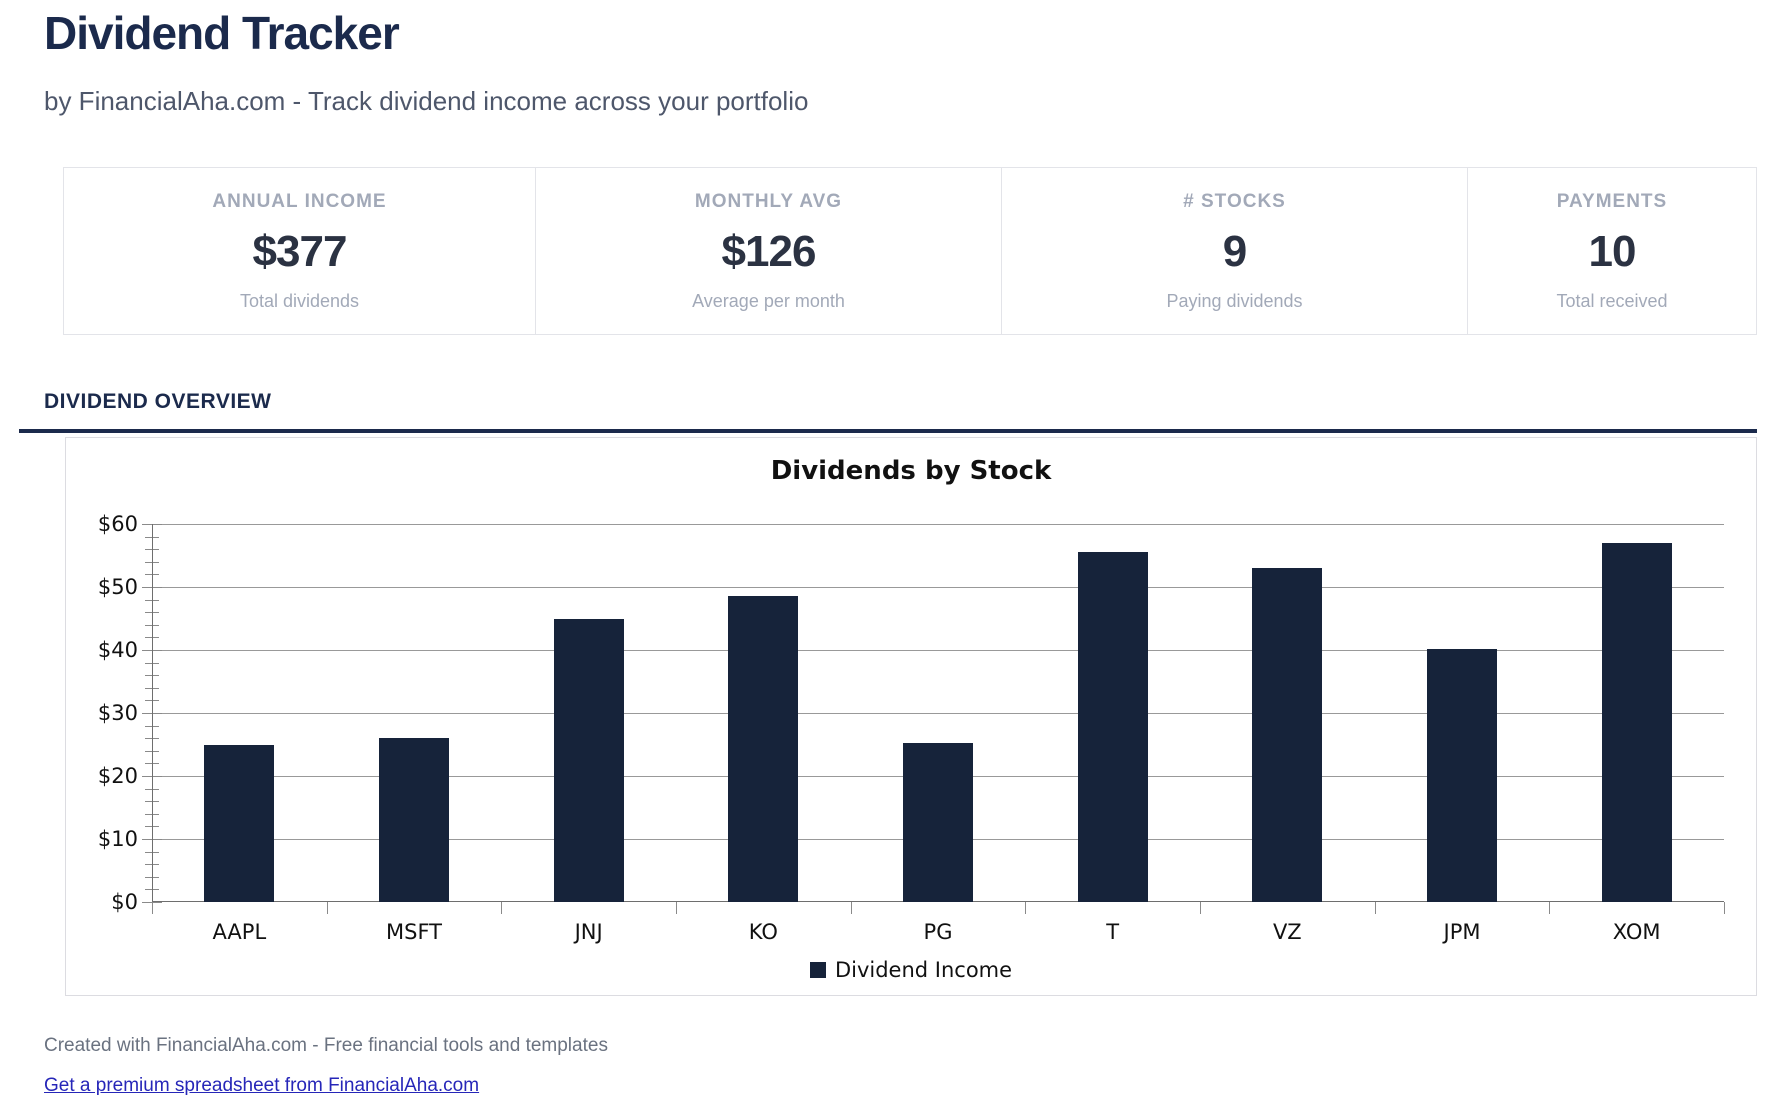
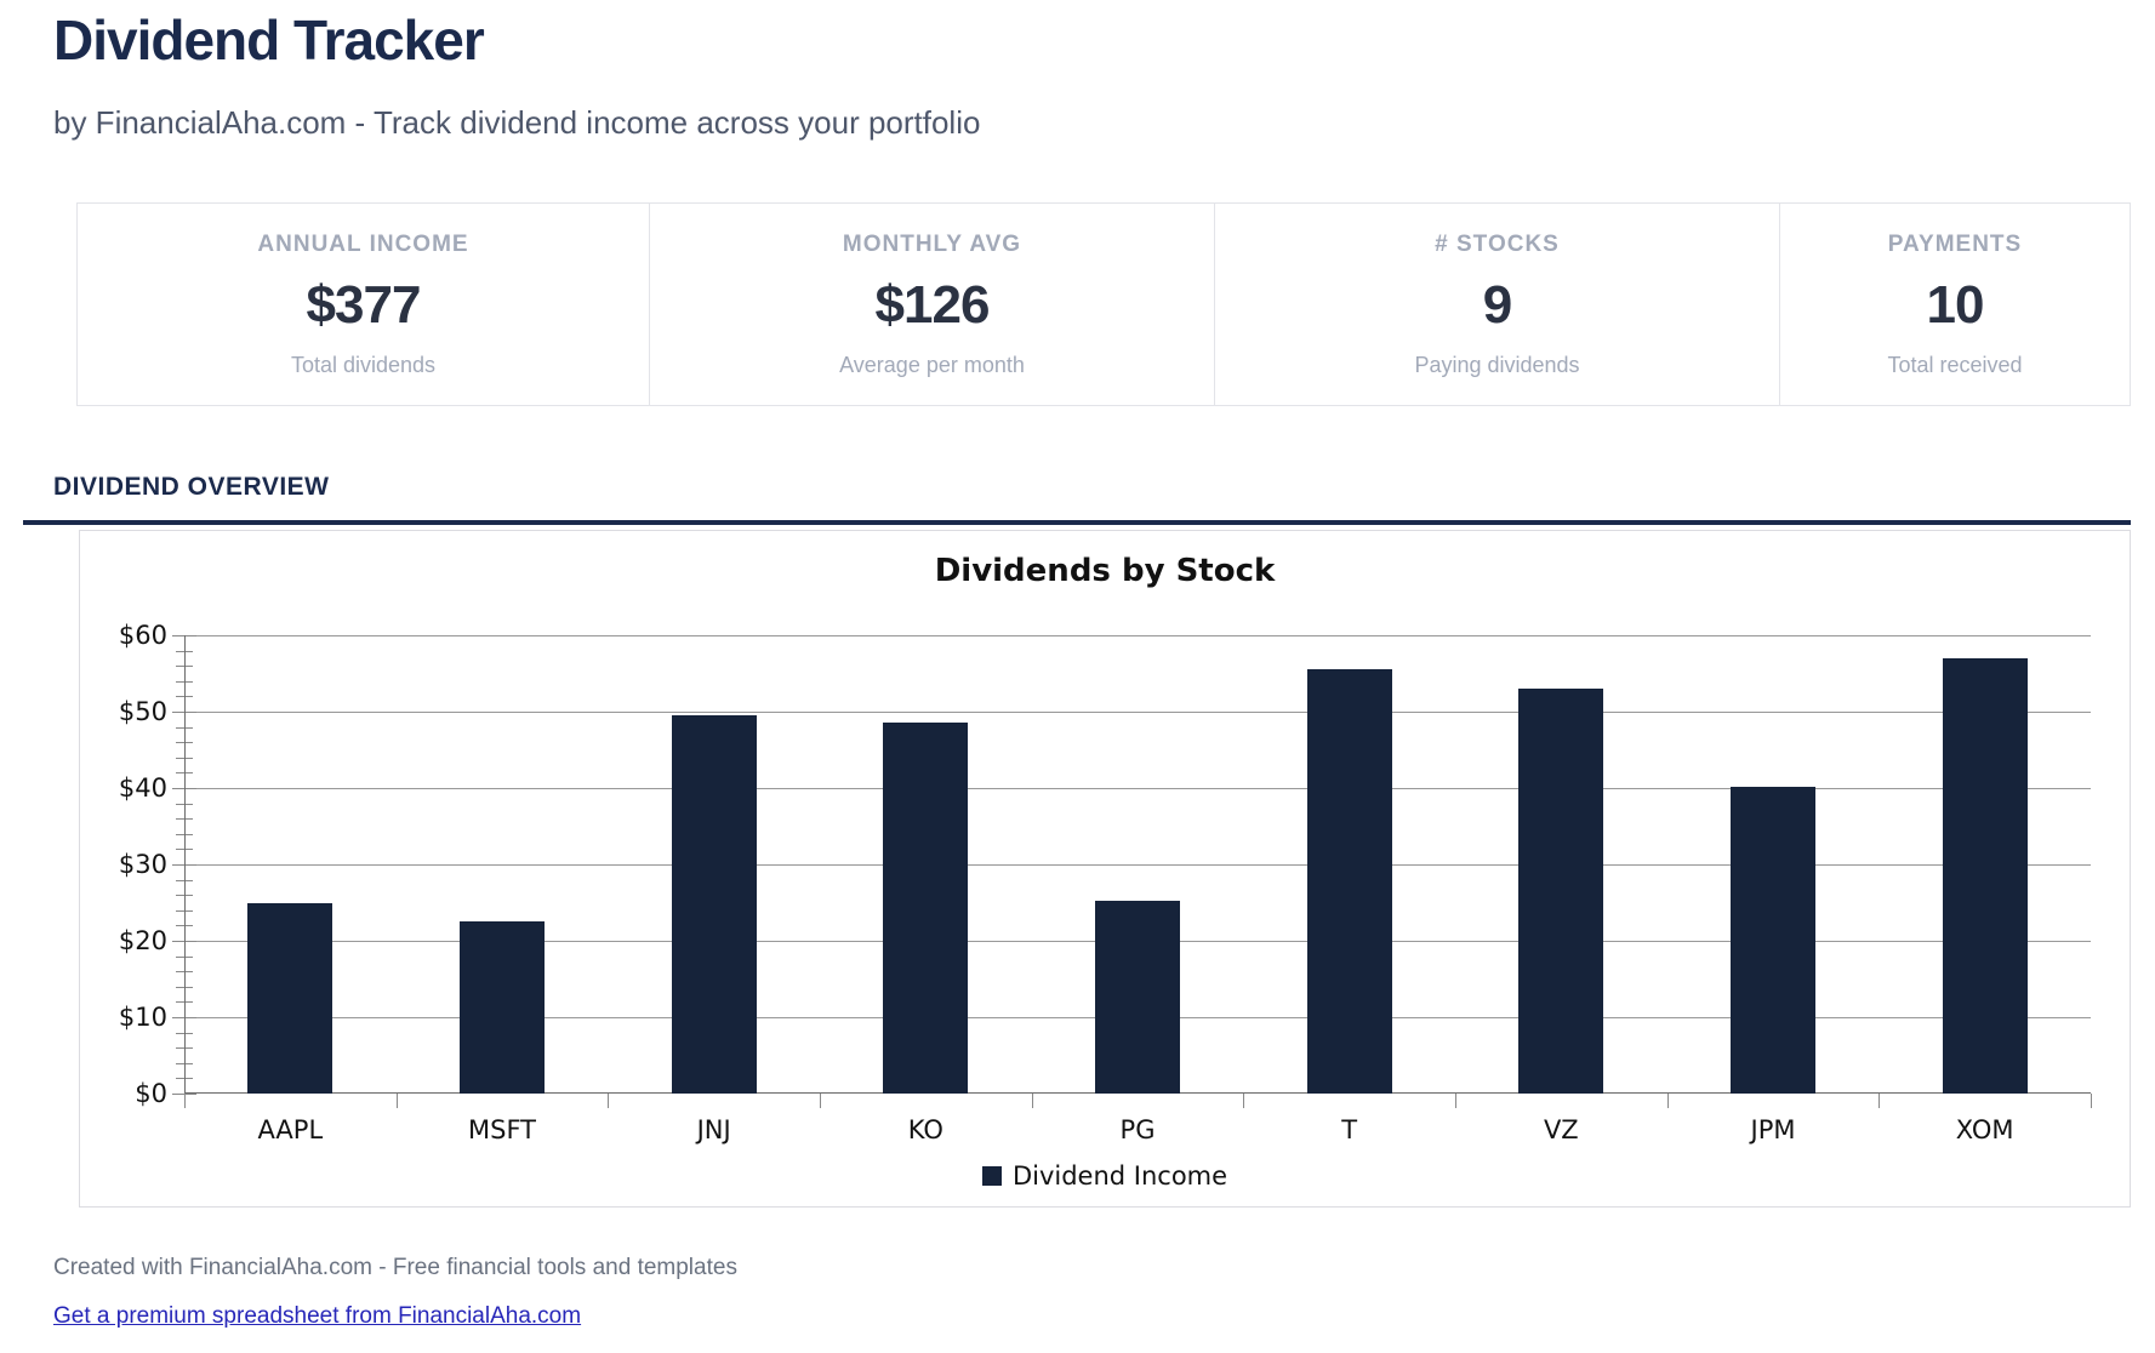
MSFT: $26 -> $22
JNJ: $45 -> $50
